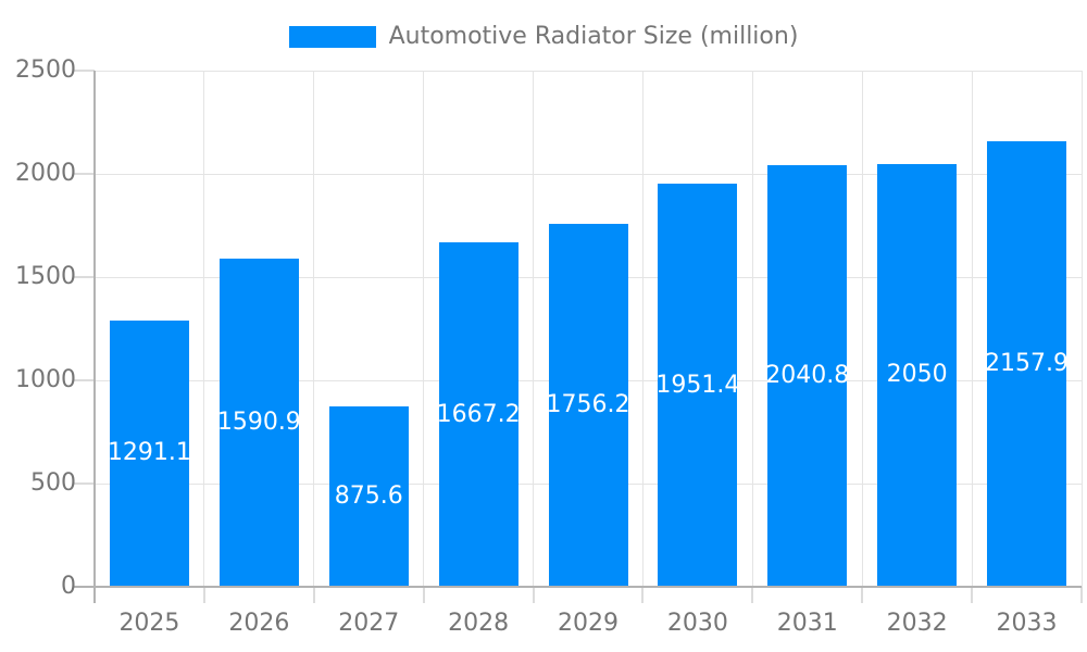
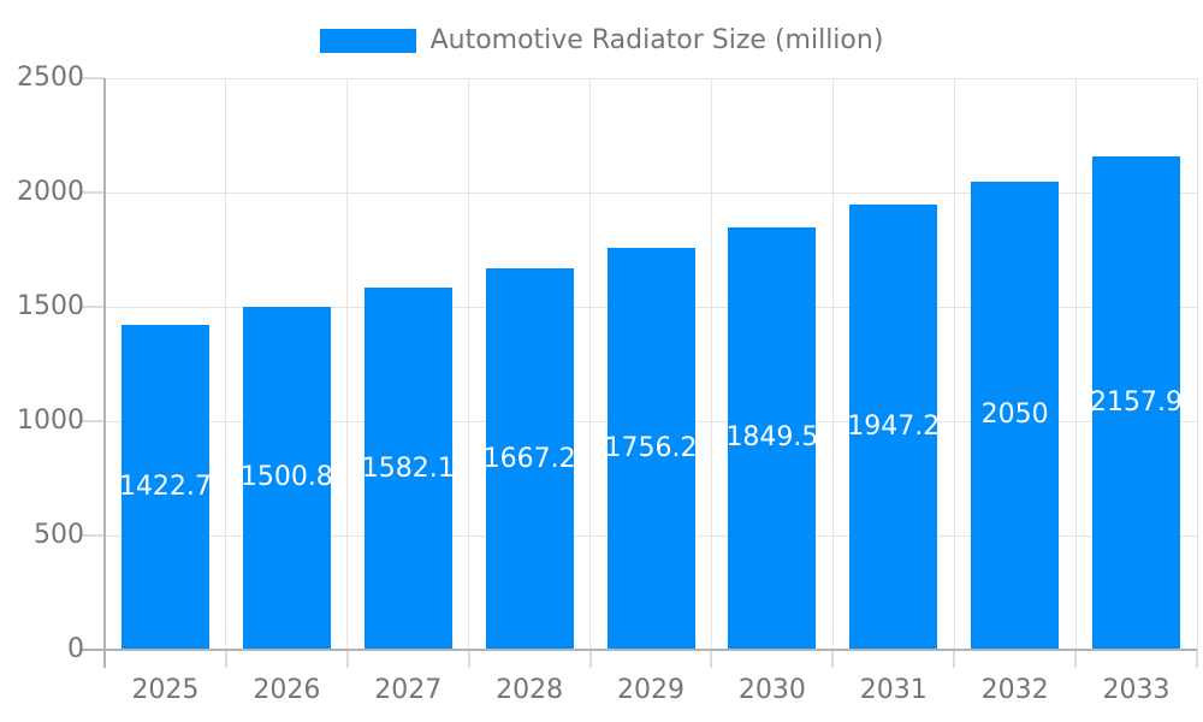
2025: 1291.1 -> 1422.7
2026: 1590.9 -> 1500.8
2027: 875.6 -> 1582.1
2030: 1951.4 -> 1849.5
2031: 2040.8 -> 1947.2
